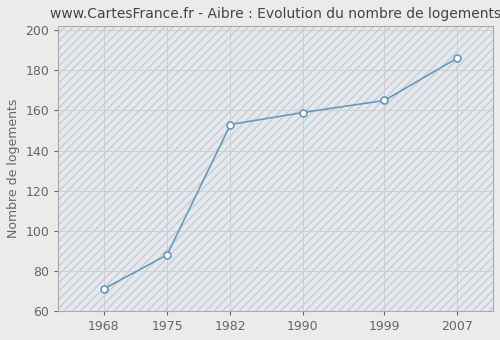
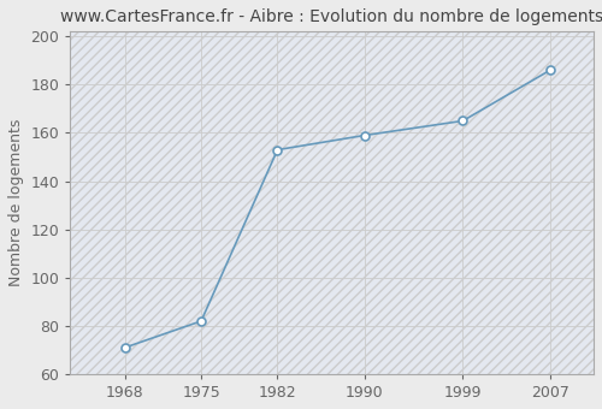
1975: 88 -> 82
